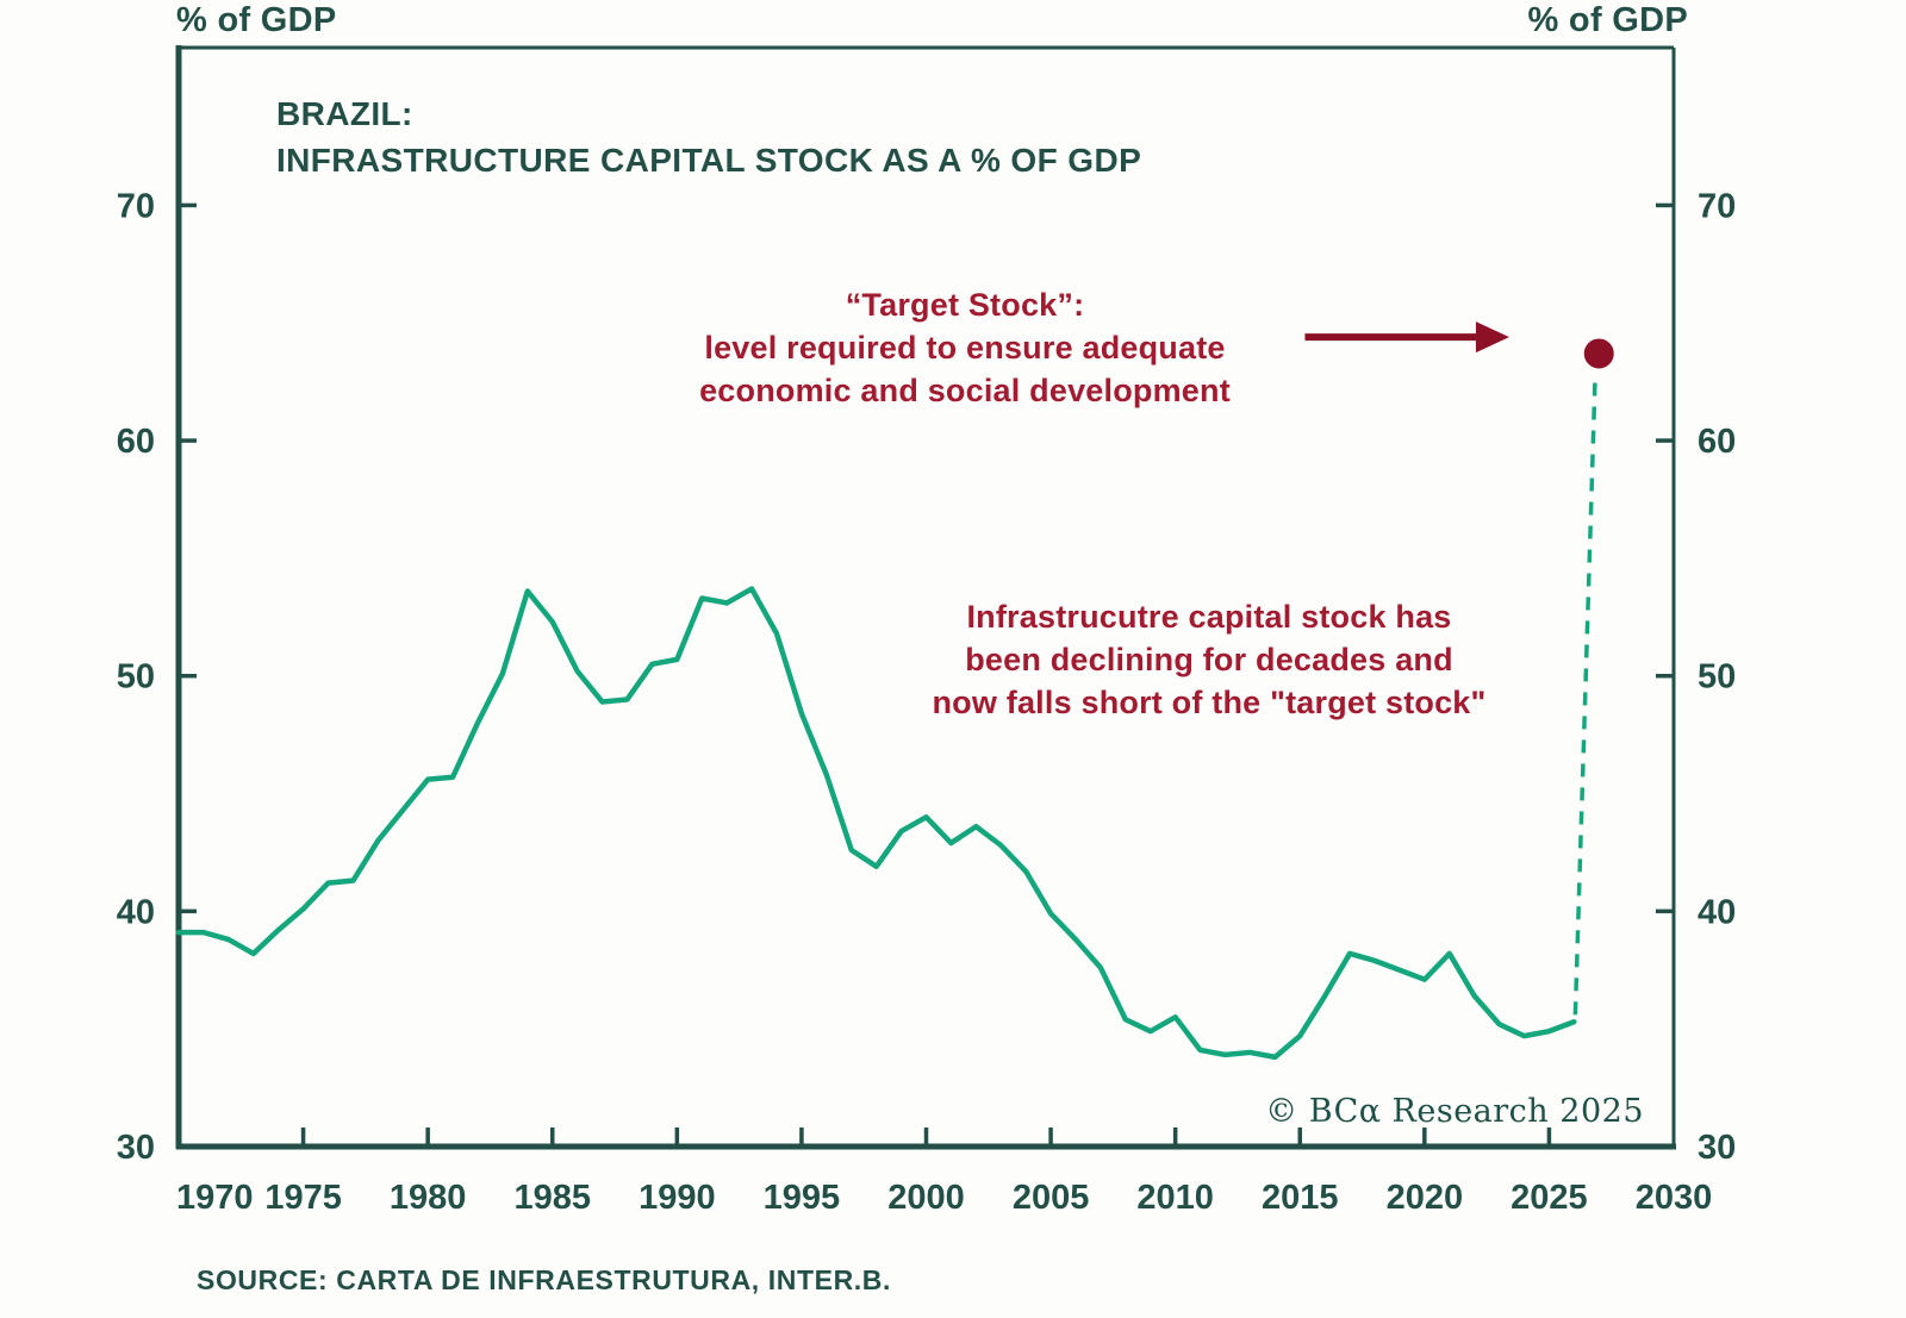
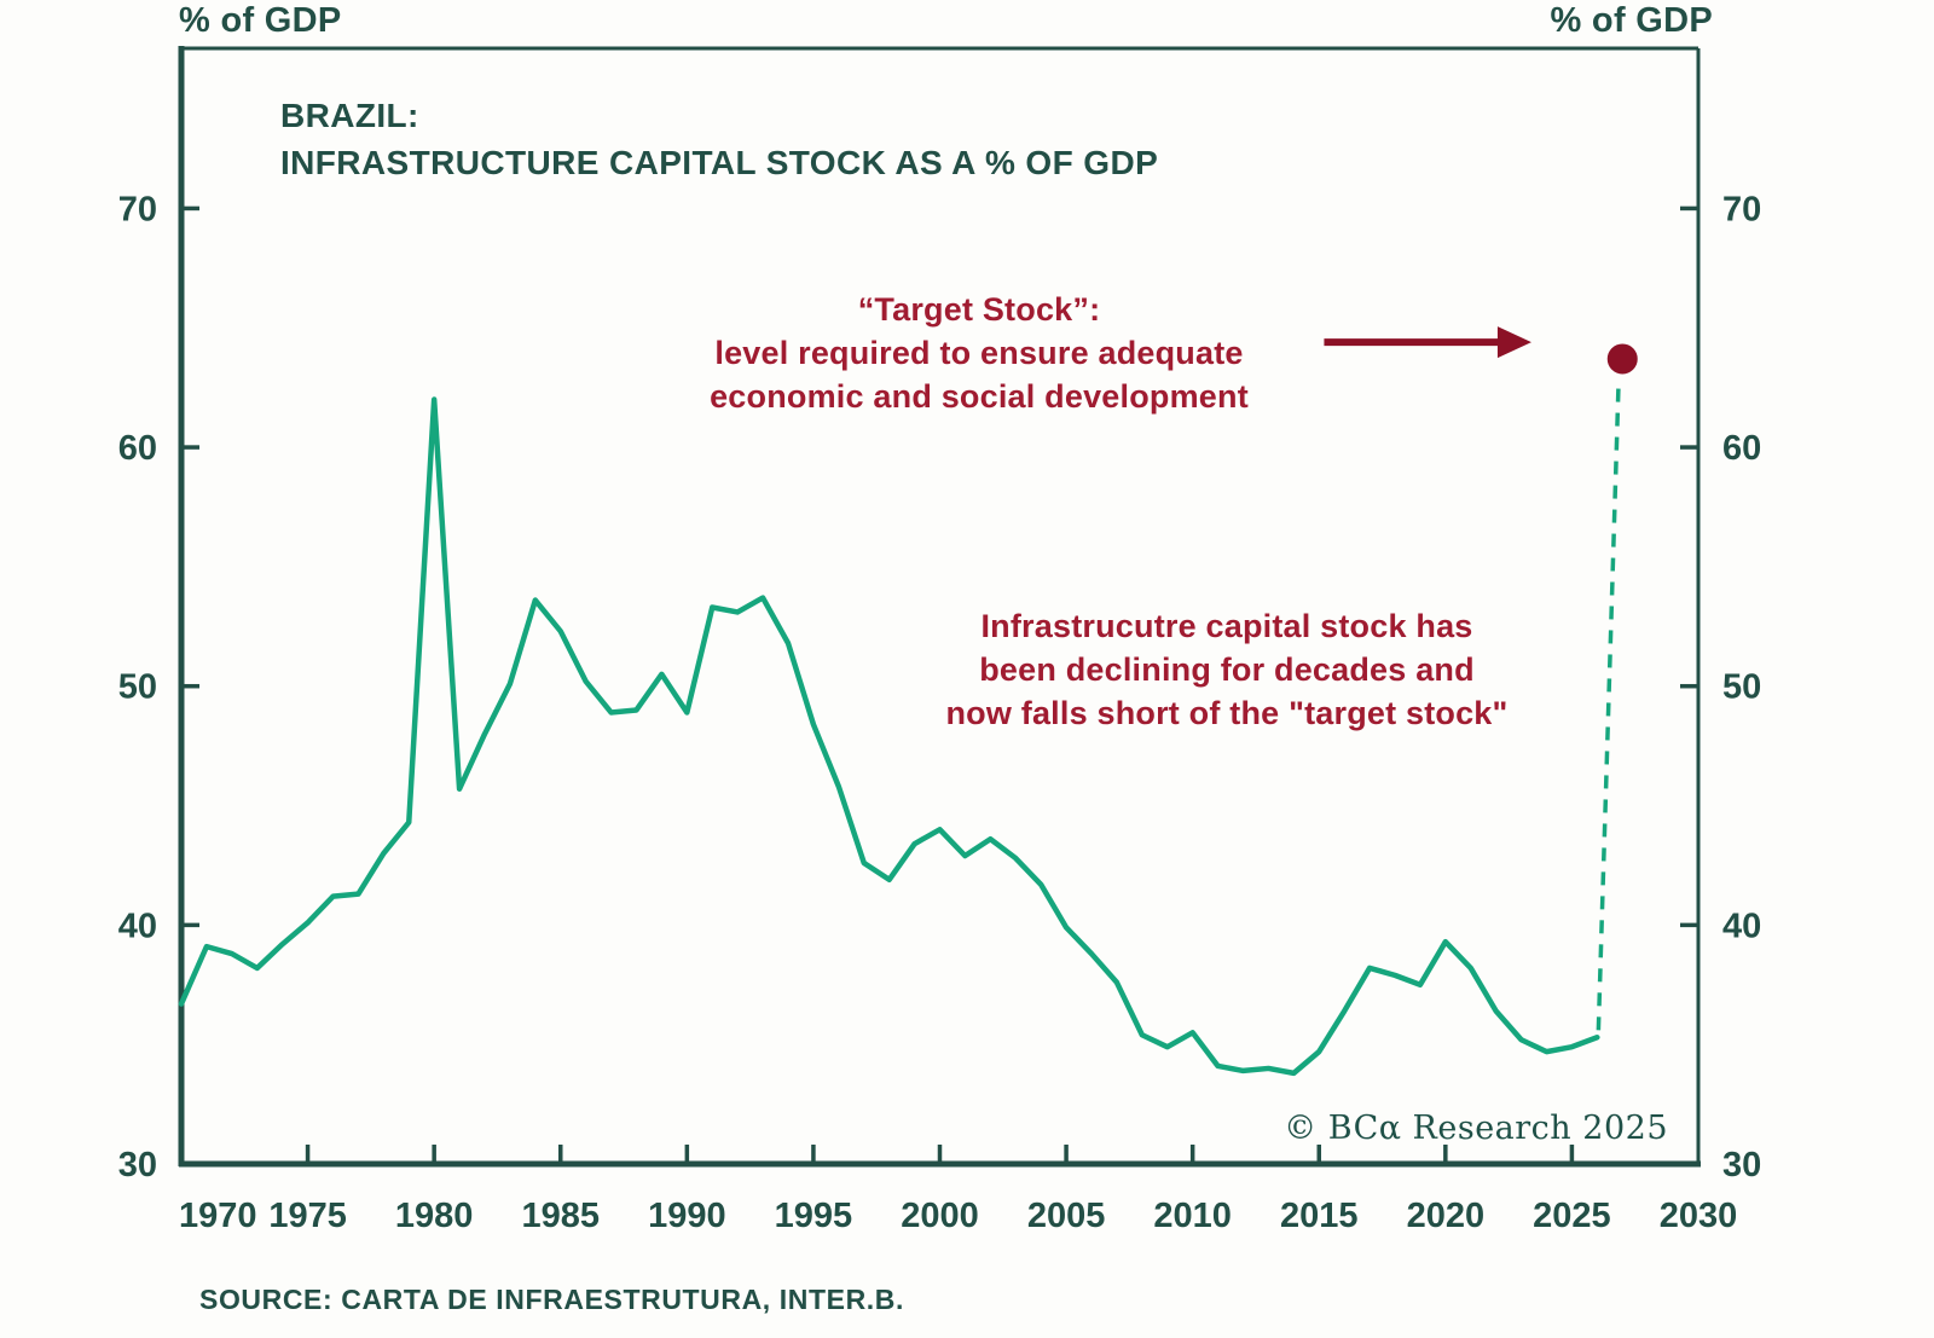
1970: 39.1 -> 36.7
1980: 45.6 -> 62.0
1990: 50.7 -> 48.9
2020: 37.1 -> 39.3
